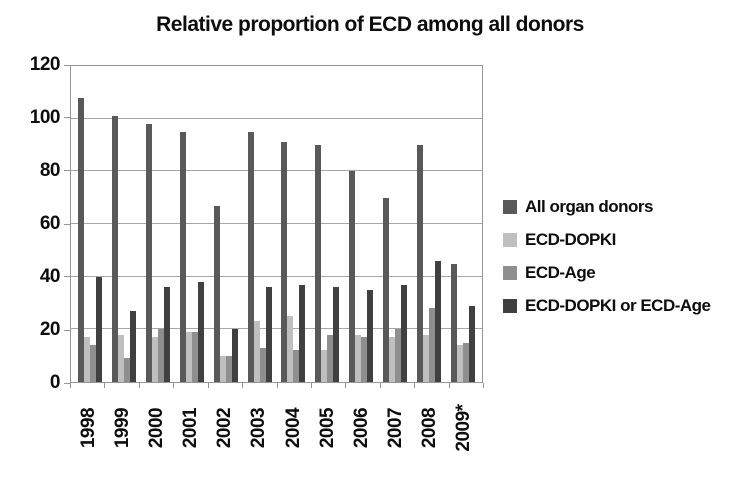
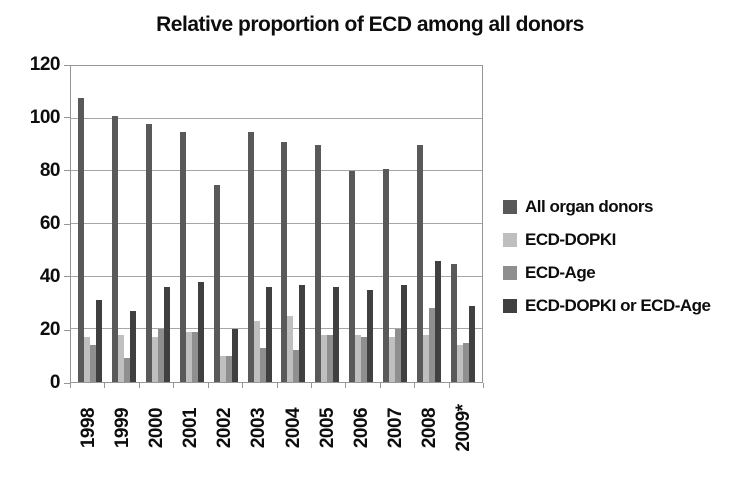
ECD-DOPKI or ECD-Age/1998: 40 -> 31
All organ donors/2002: 67 -> 75
ECD-DOPKI/2005: 12 -> 18
All organ donors/2007: 70 -> 81
